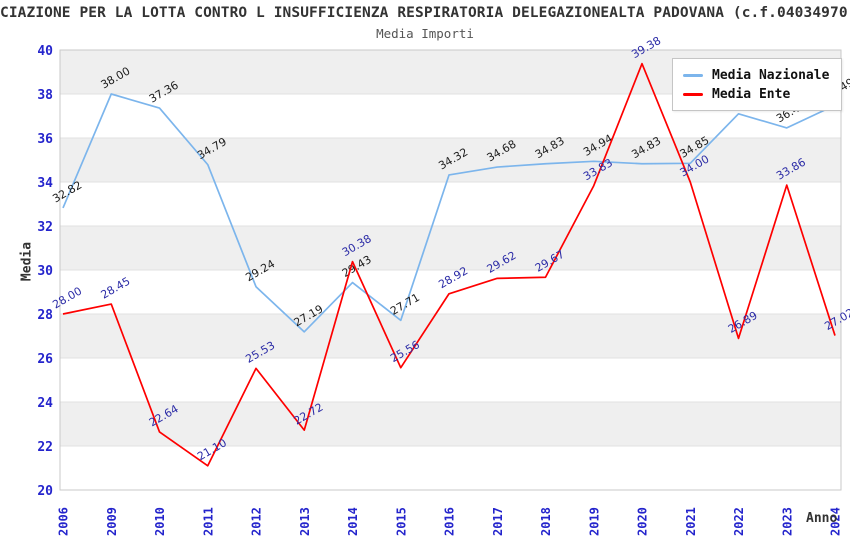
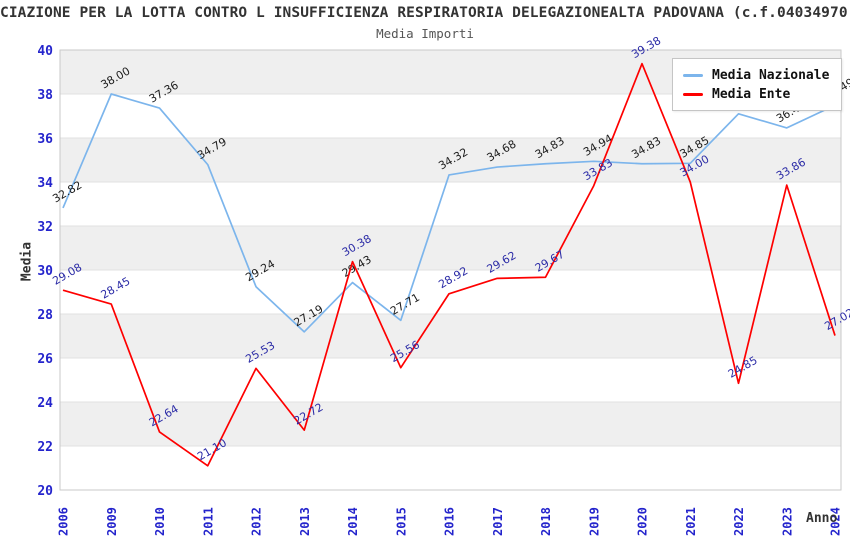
Media Ente/2006: 28.00 -> 29.08
Media Ente/2022: 26.89 -> 24.85
